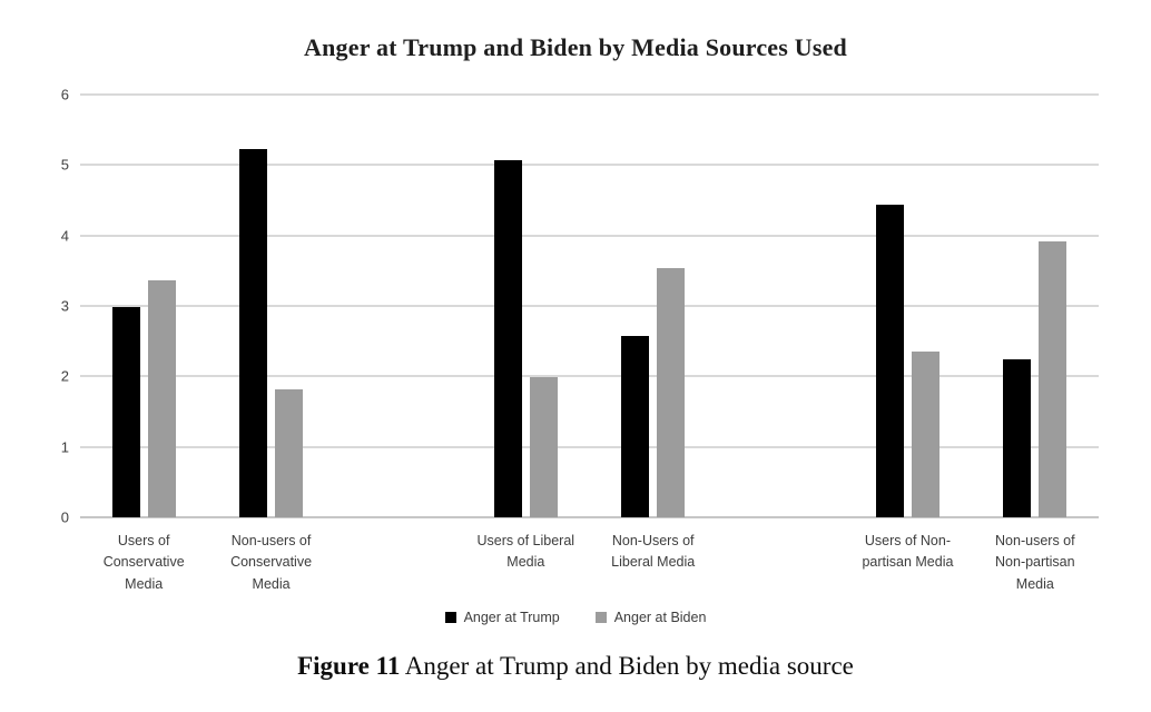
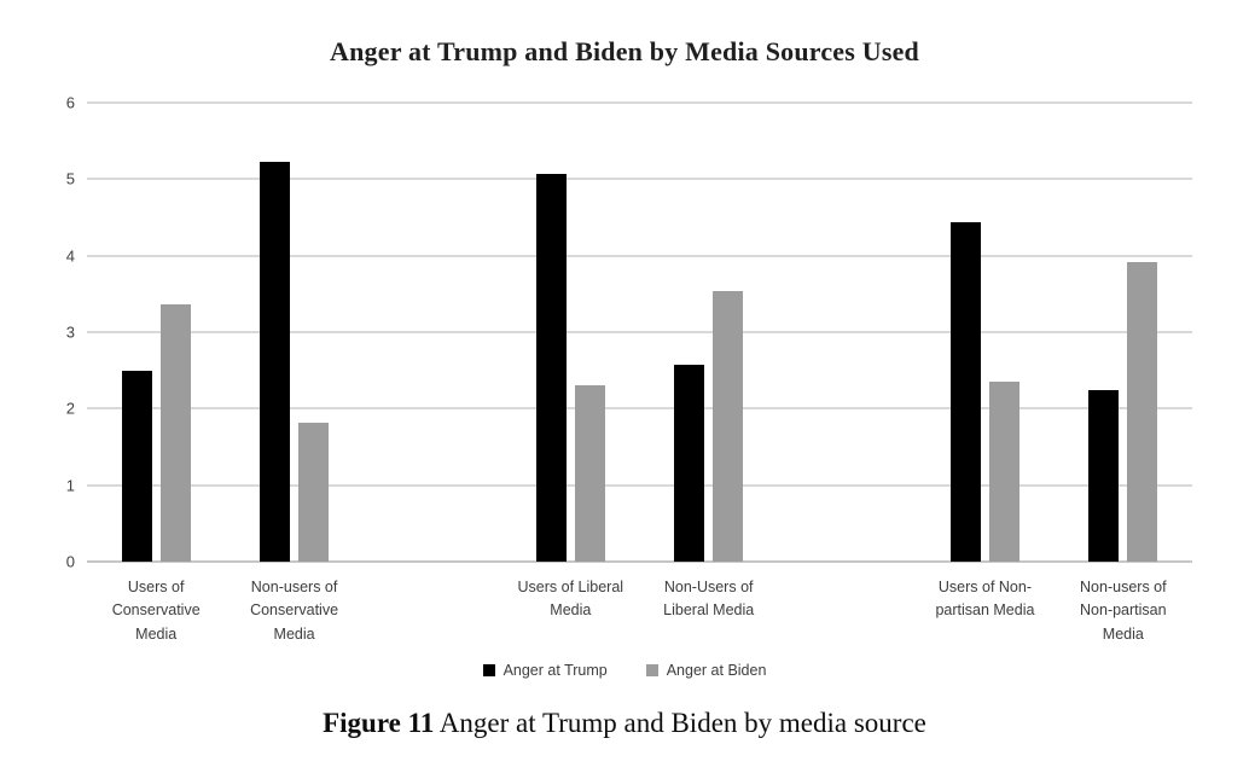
Anger at Trump/Users of Conservative Media: 3.0 -> 2.5
Anger at Biden/Users of Liberal Media: 2.0 -> 2.3
